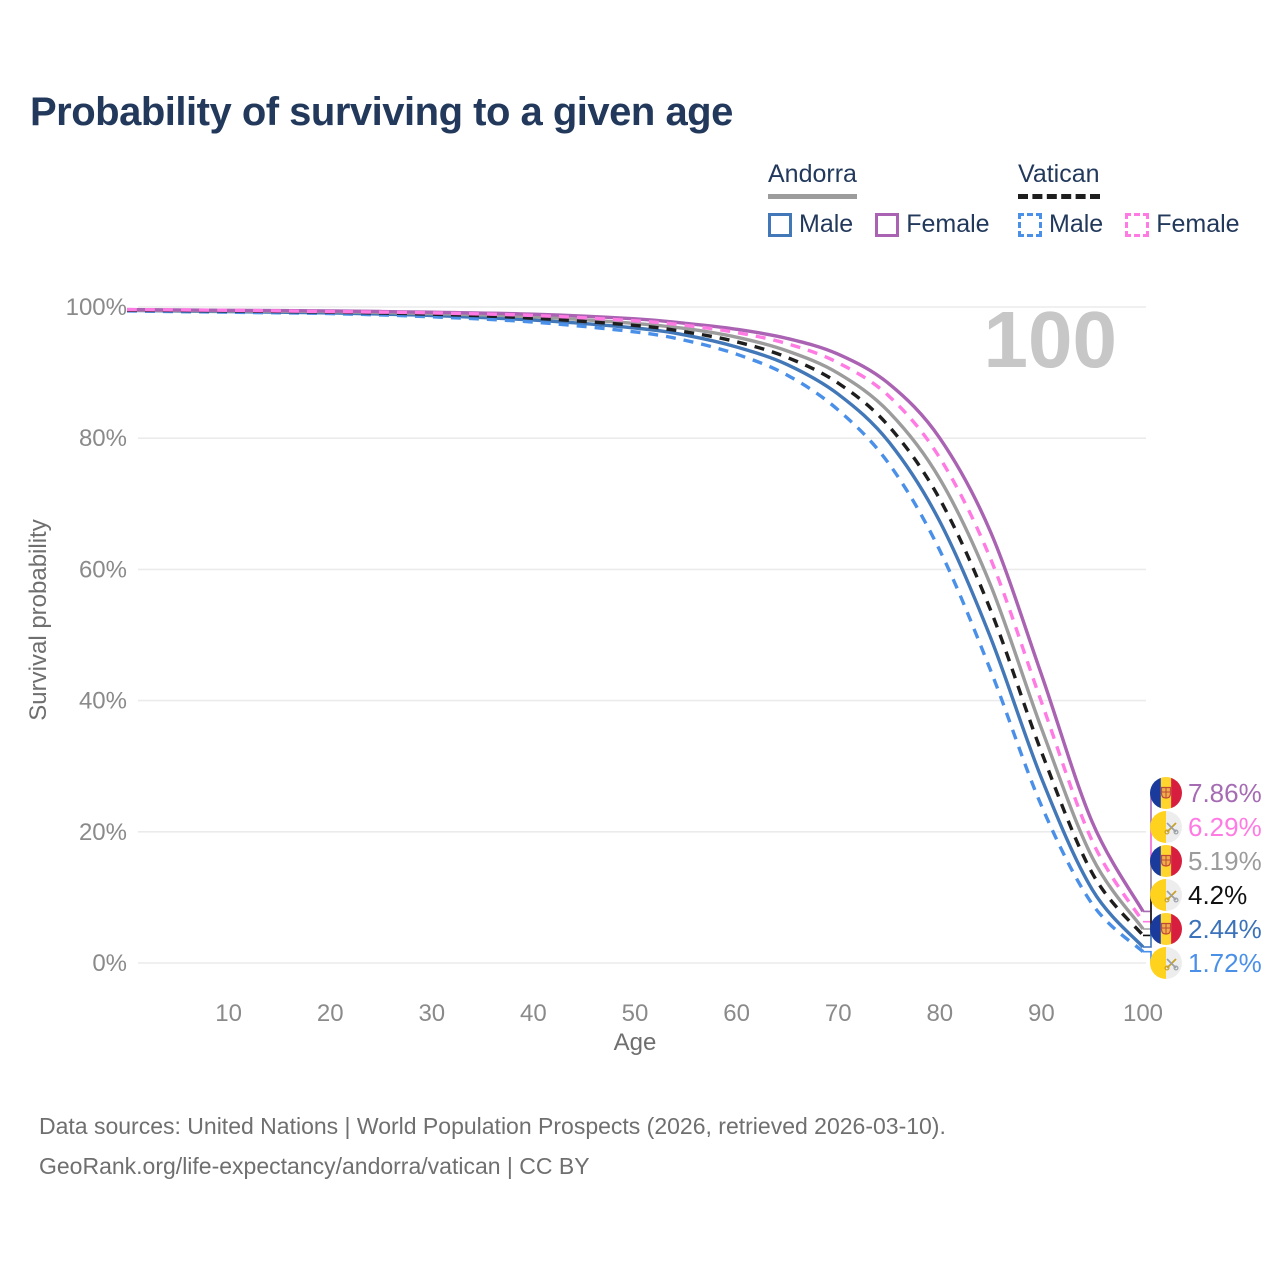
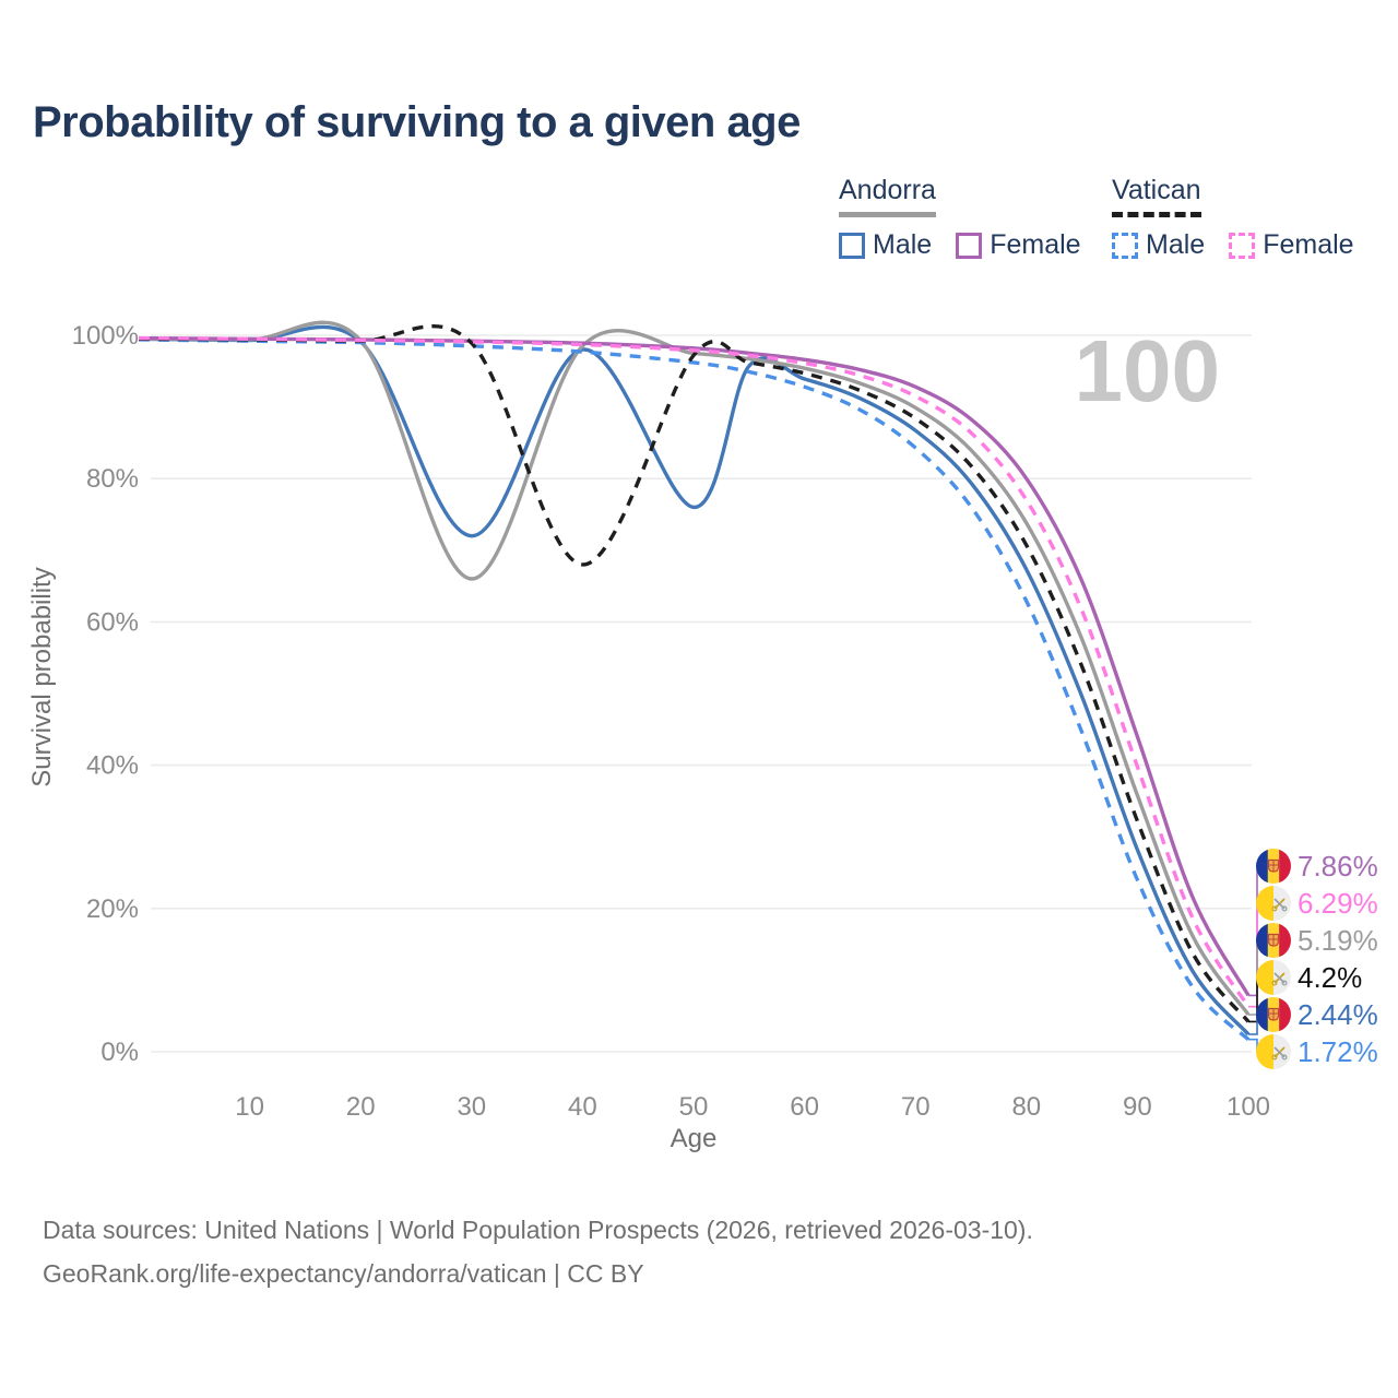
Andorra Male/30: 99% -> 72%
Andorra/30: 99% -> 66%
Vatican/40: 98% -> 68%
Andorra Male/50: 97% -> 76%
